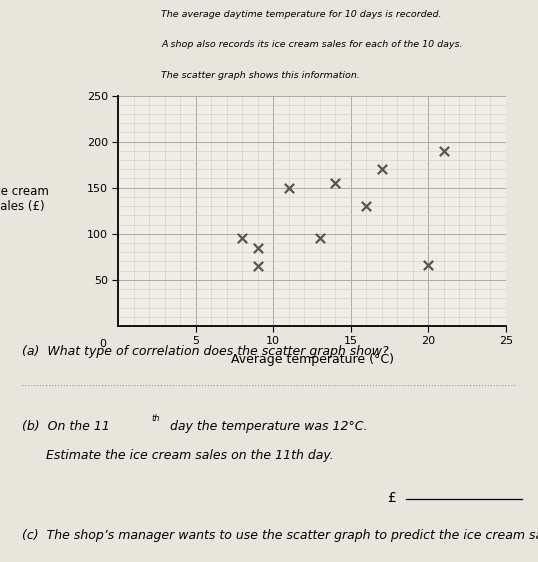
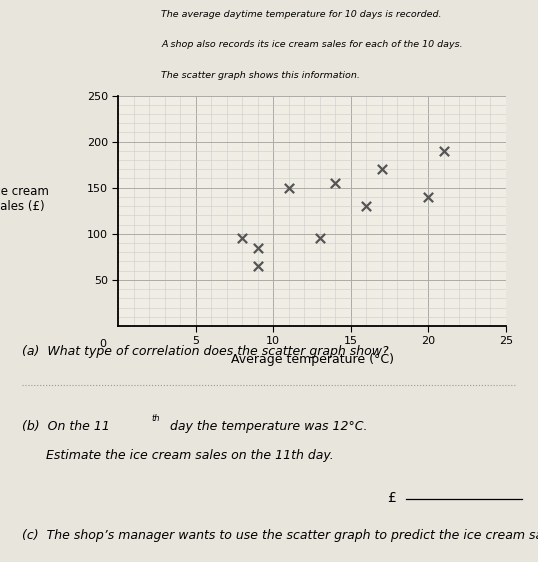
20: 66 -> 140
